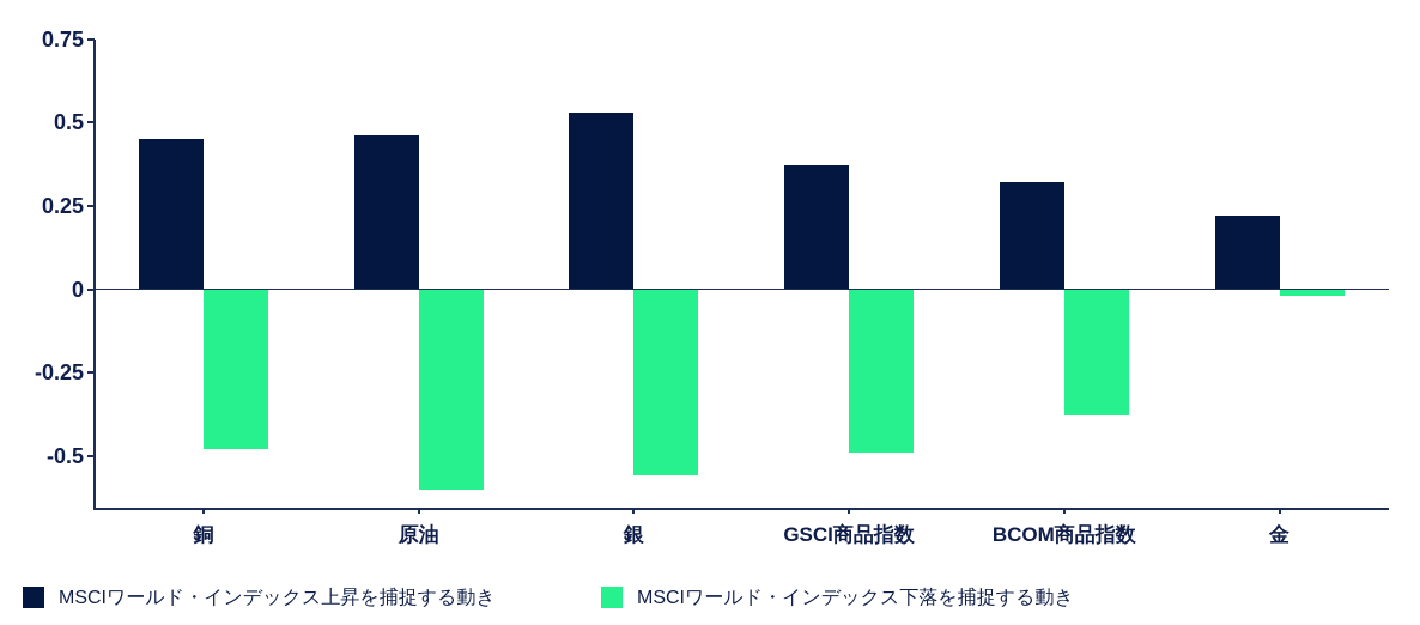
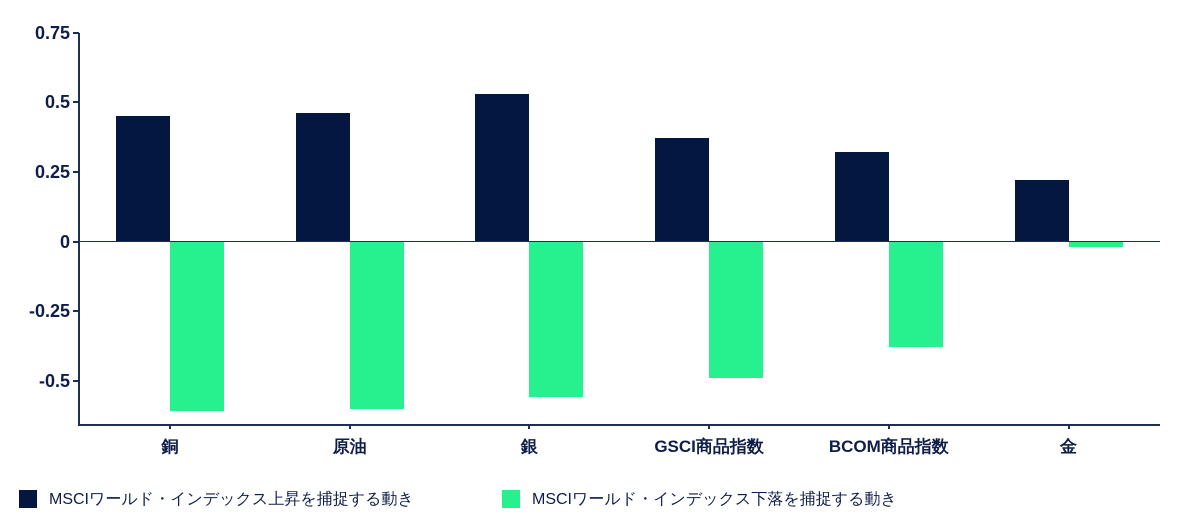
MSCIワールド・インデックス下落を捕捉する動き/銅: -0.48 -> -0.61
